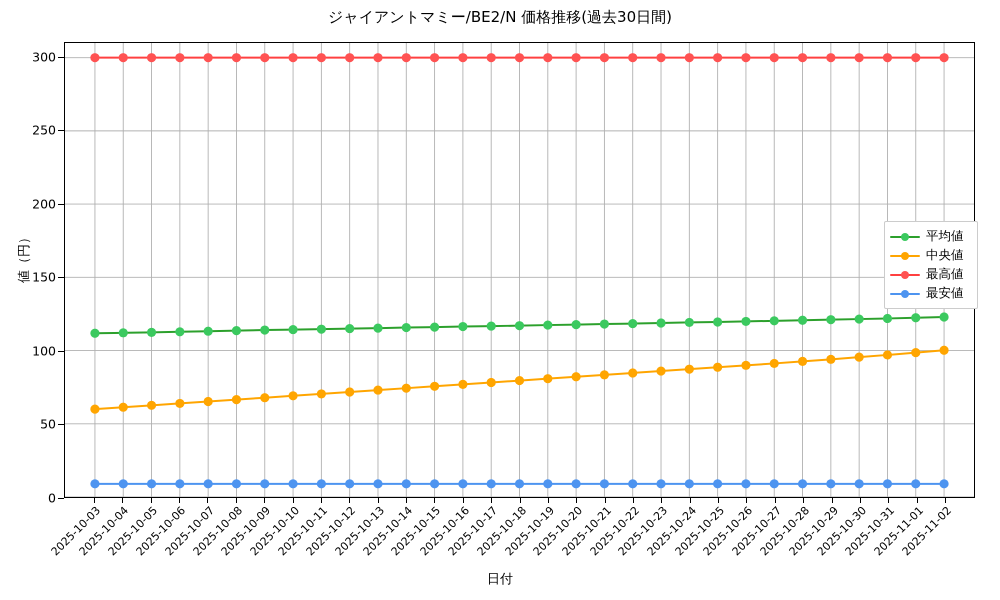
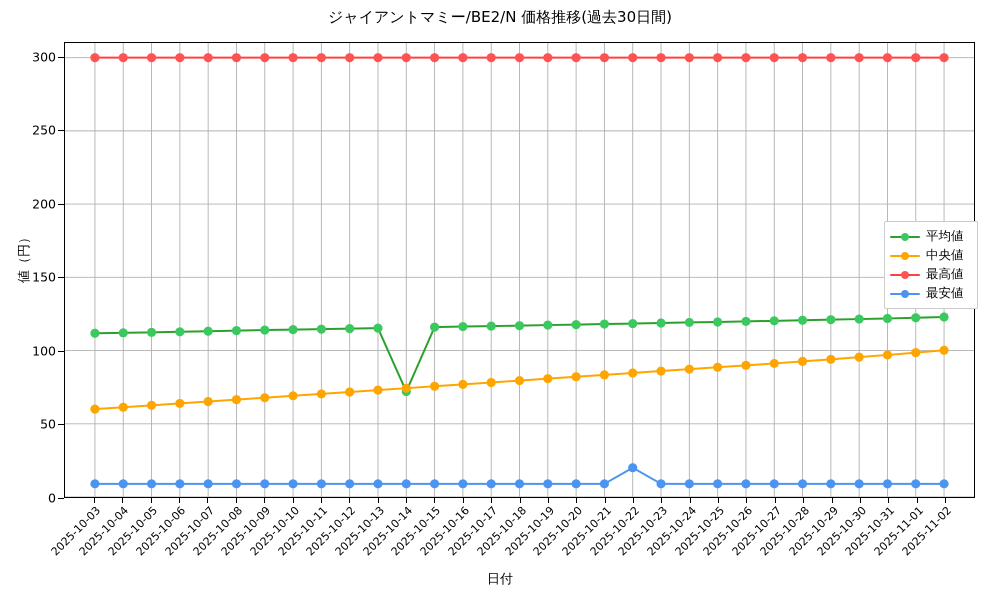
平均値/2025-10-14: 116 -> 72
最安値/2025-10-22: 9 -> 20
